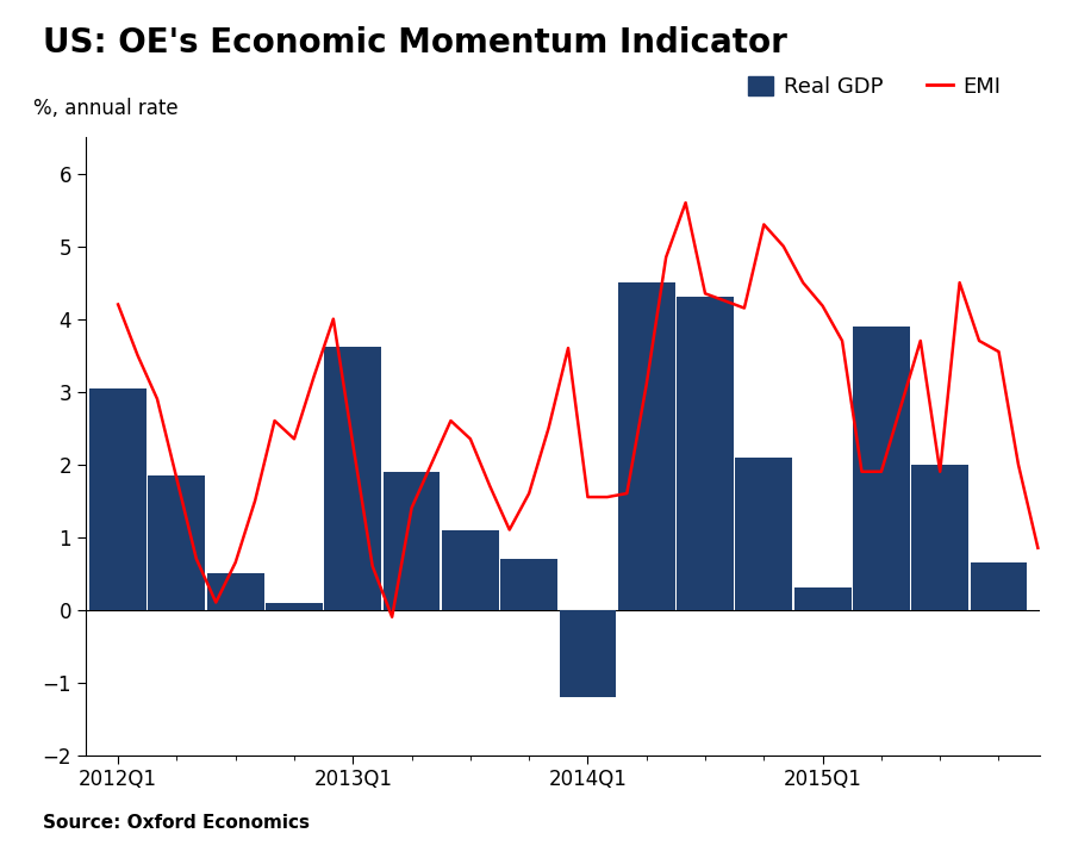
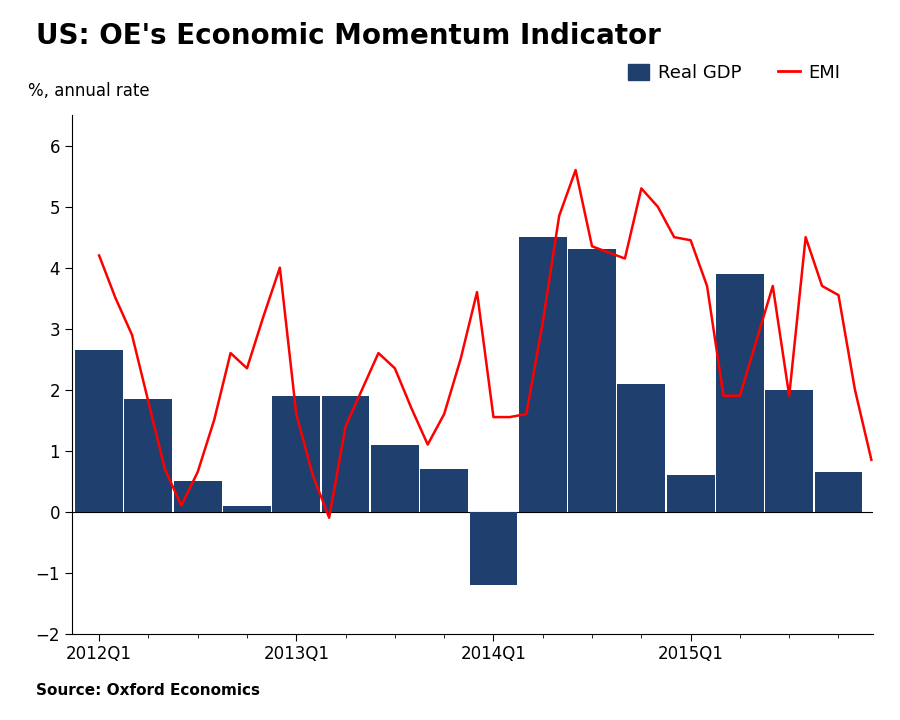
Real GDP/2012Q1: 3.04 -> 2.65
Real GDP/2013Q1: 3.62 -> 1.90
EMI/2013Q1: 2.28 -> 1.60
Real GDP/2015Q1: 0.30 -> 0.60
EMI/2015Q1: 4.18 -> 4.45
